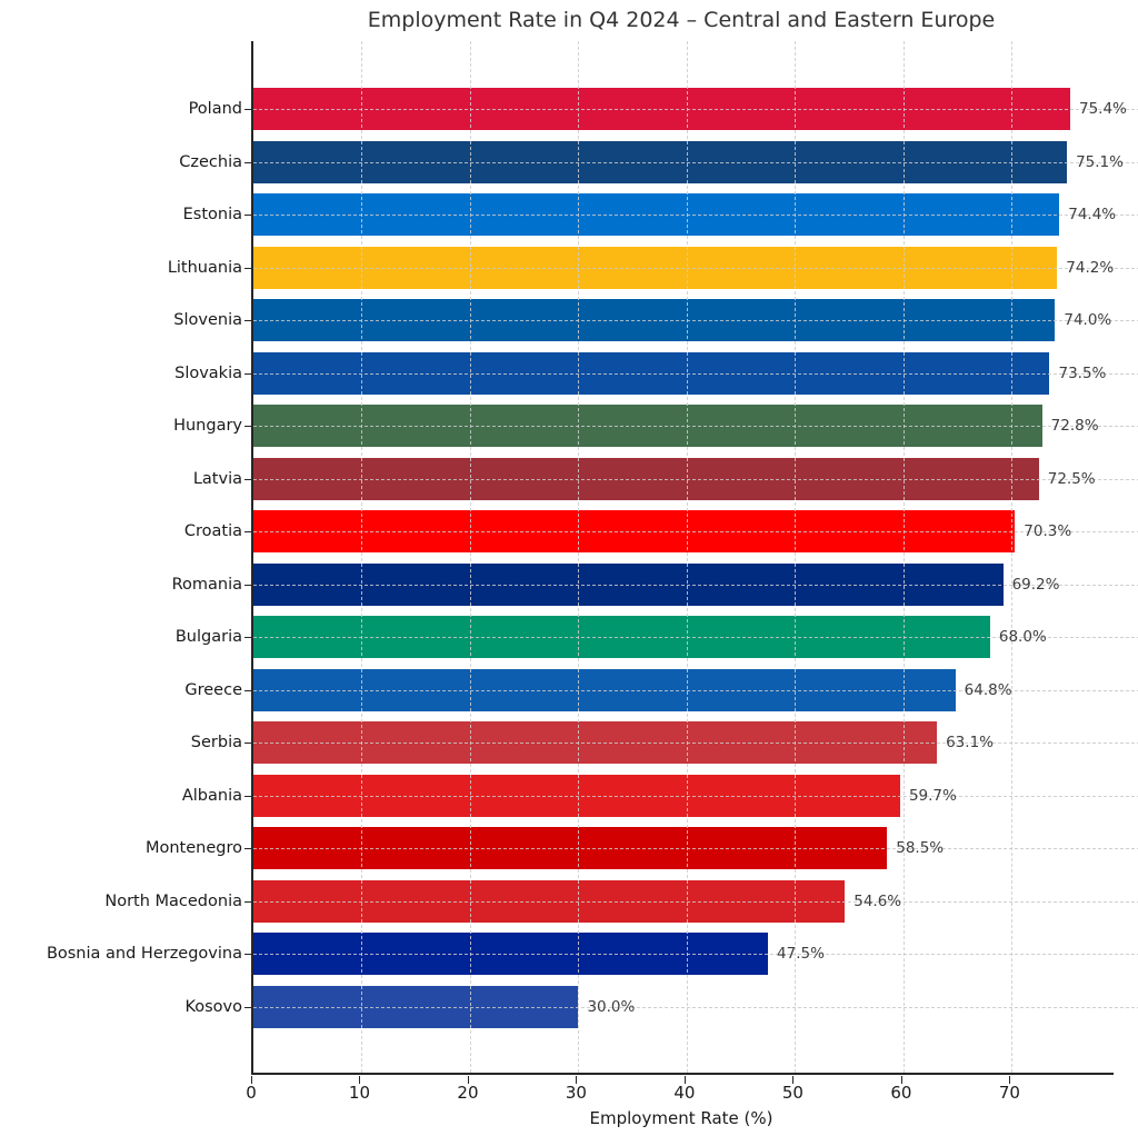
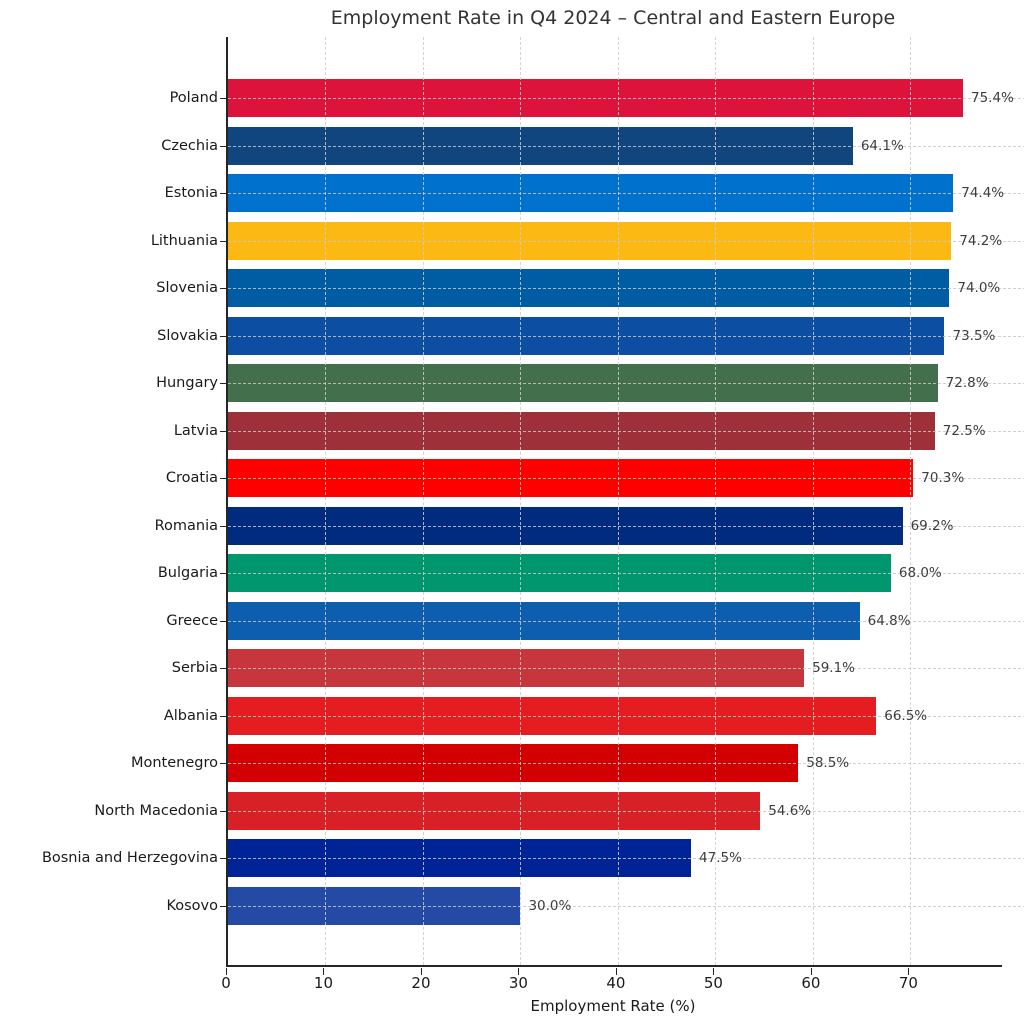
Czechia: 75.1% -> 64.1%
Serbia: 63.1% -> 59.1%
Albania: 59.7% -> 66.5%
